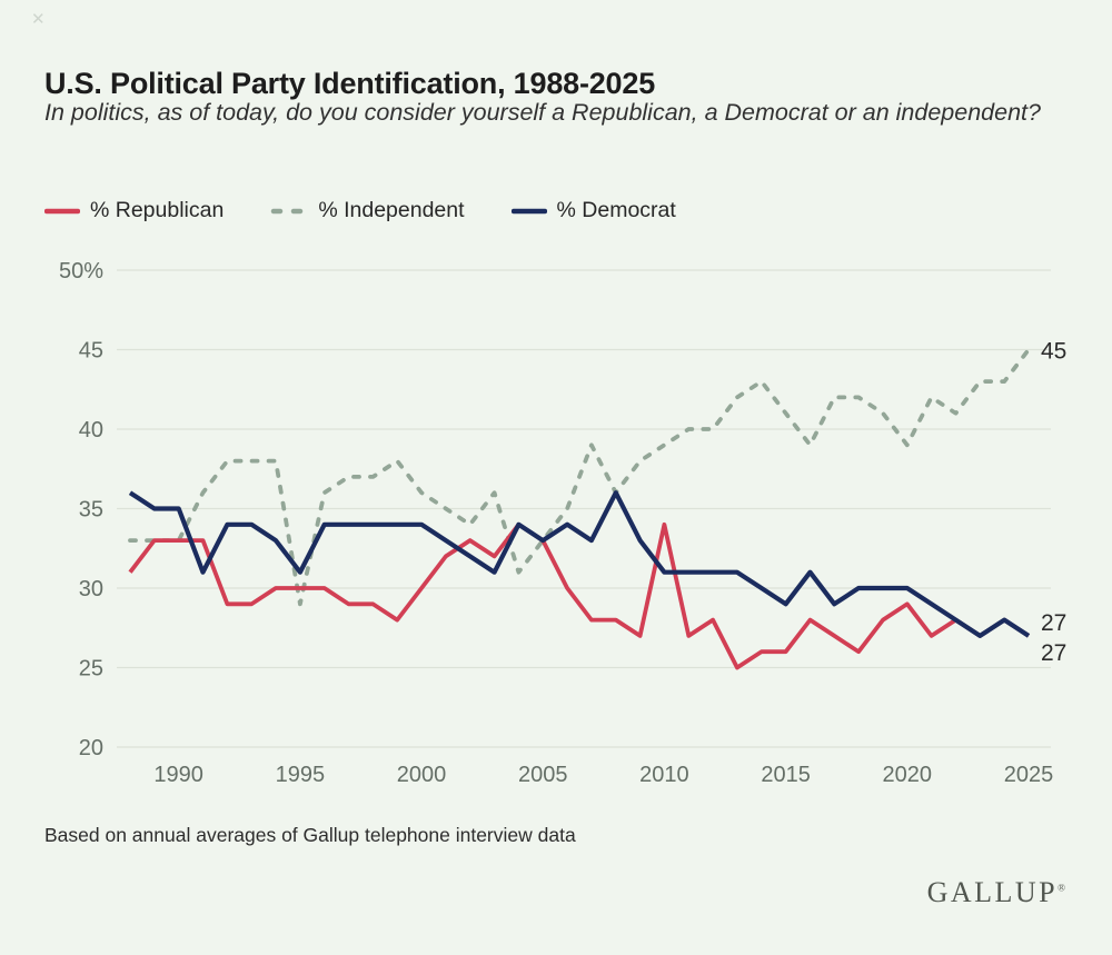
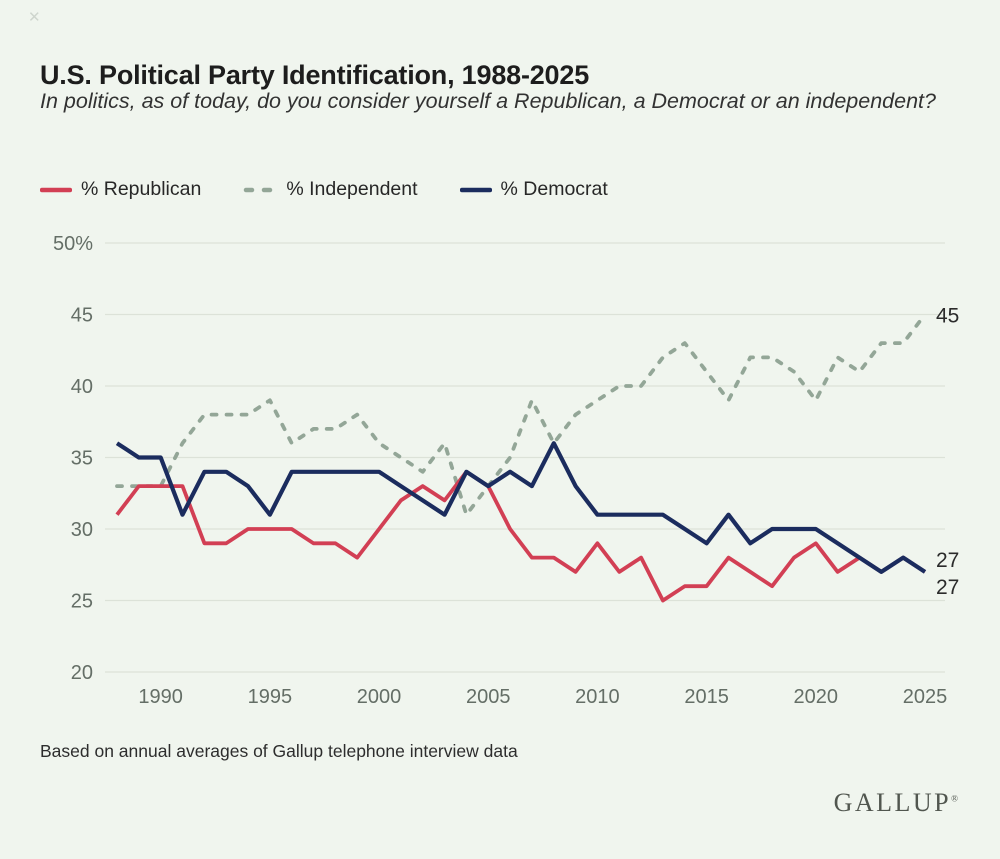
% Independent/1995: 29% -> 39%
% Republican/2010: 34% -> 29%
